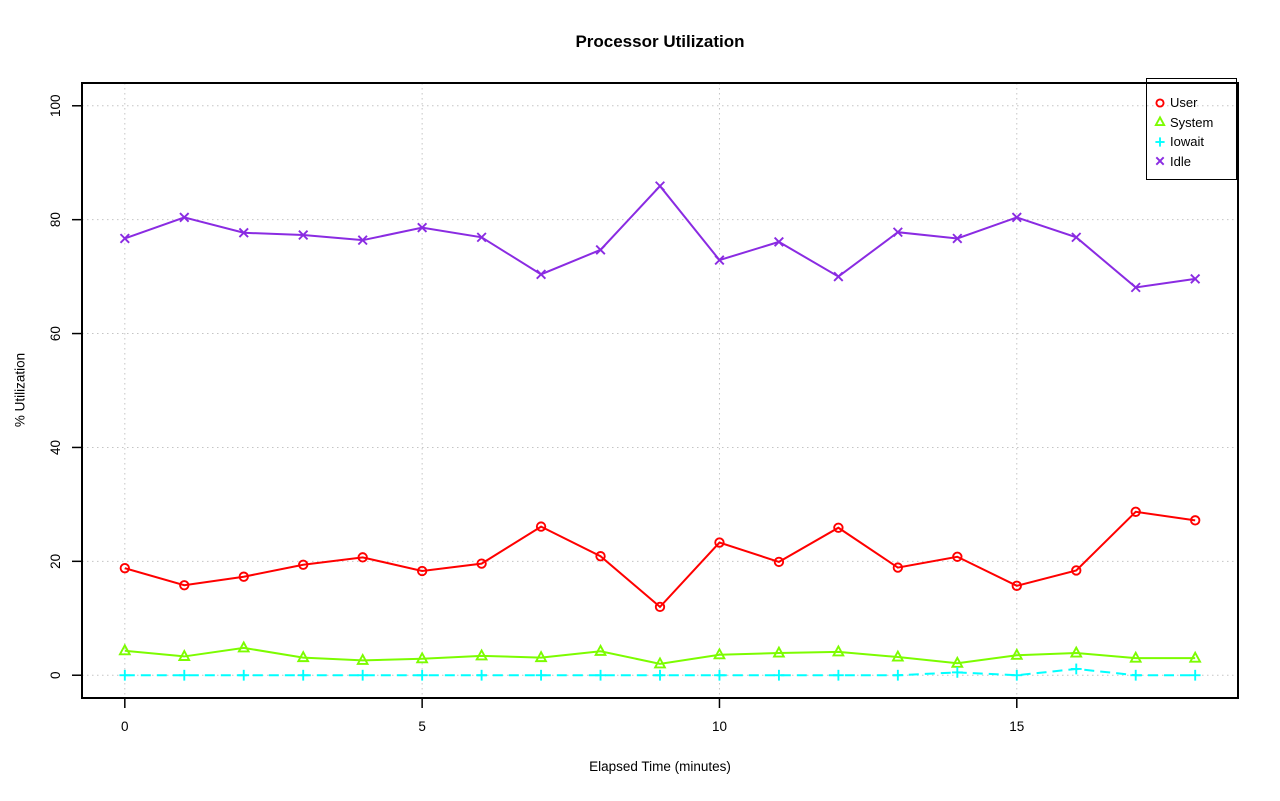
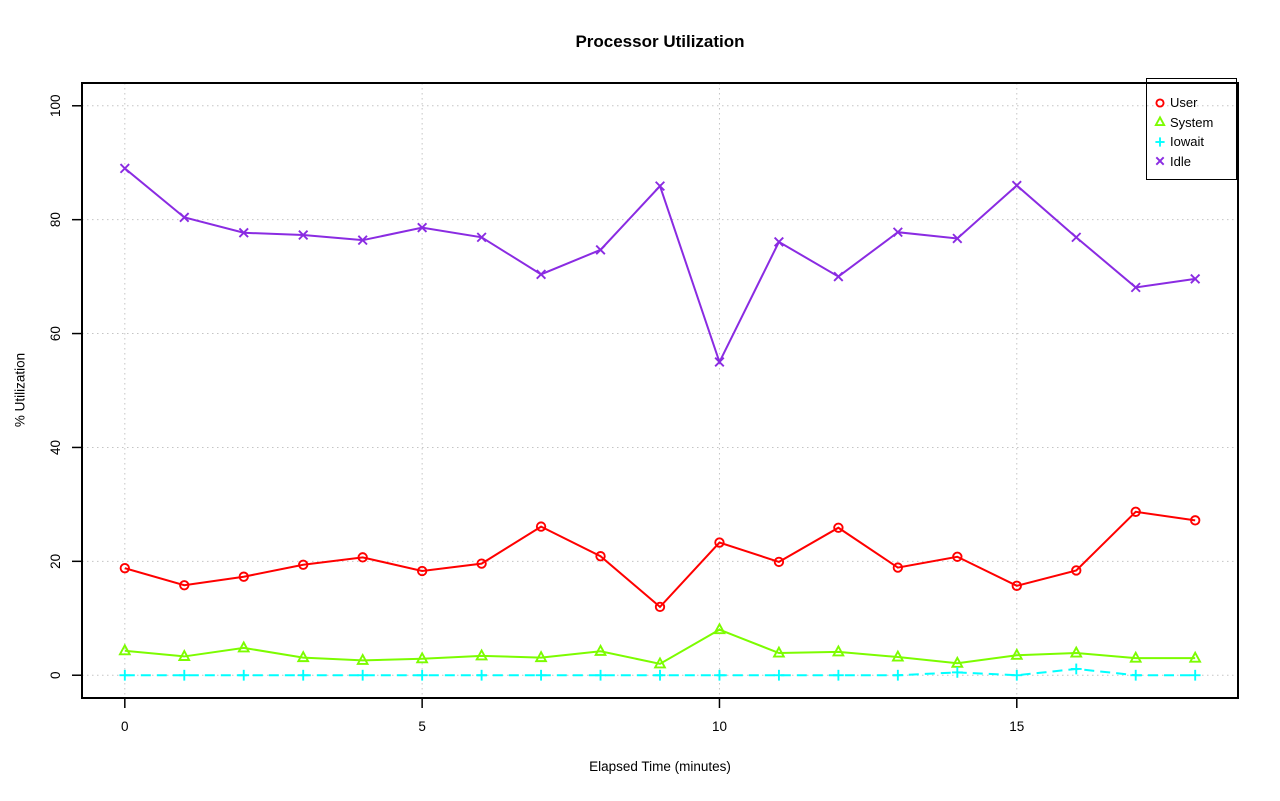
Idle/0: 77 -> 89
System/10: 4 -> 8
Idle/10: 73 -> 55
Idle/15: 80 -> 86
